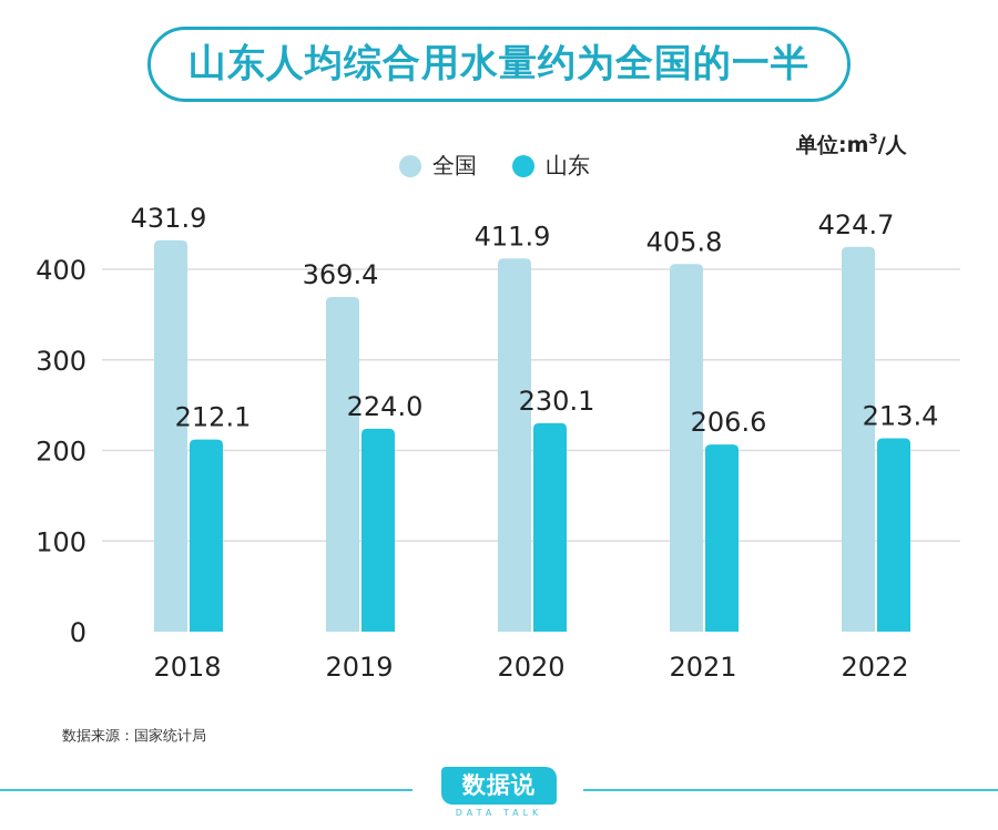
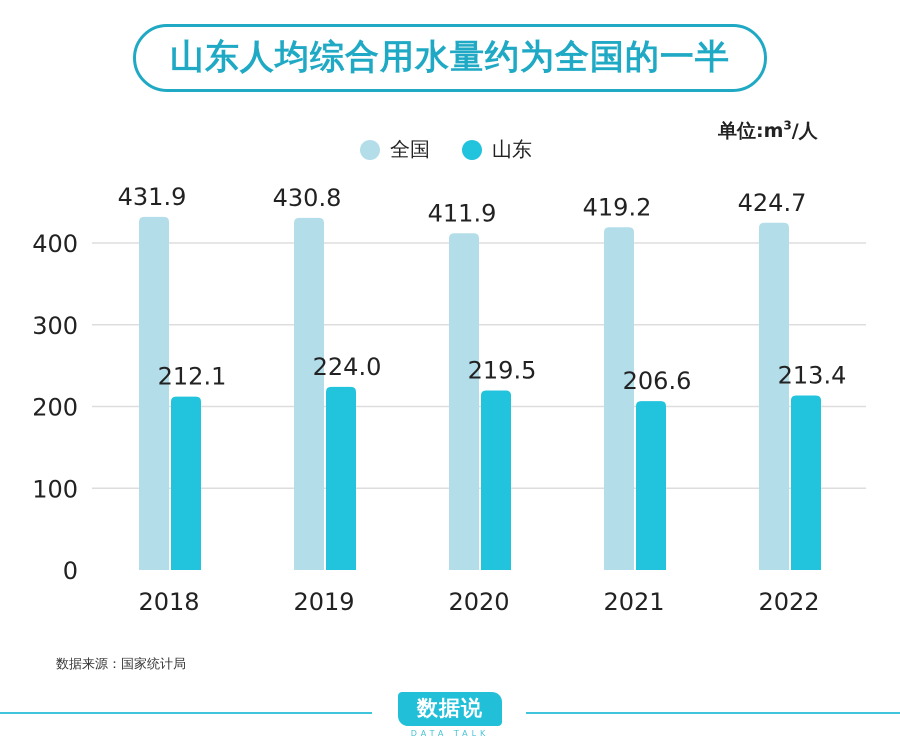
全国/2019: 369.4 -> 430.8
山东/2020: 230.1 -> 219.5
全国/2021: 405.8 -> 419.2
